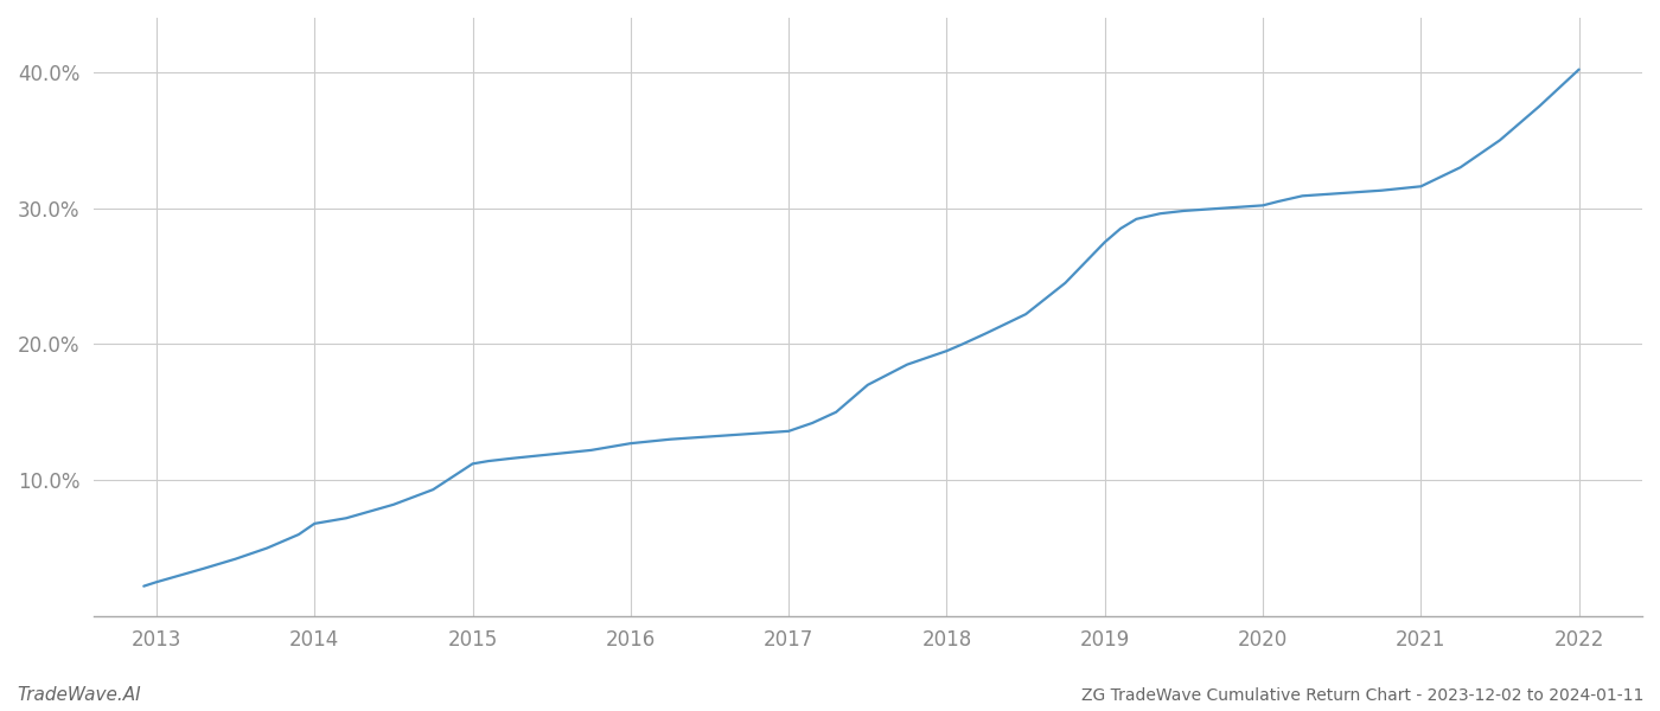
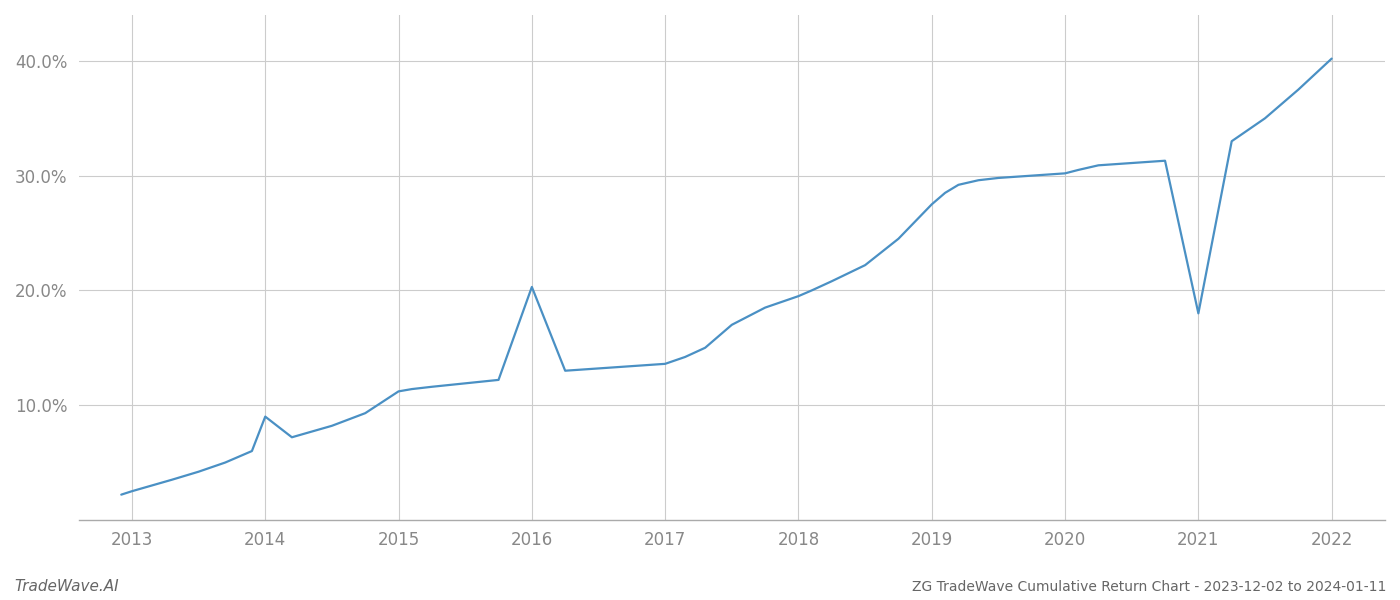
2014: 6.8% -> 9.0%
2016: 12.7% -> 20.3%
2021: 31.6% -> 18.0%
